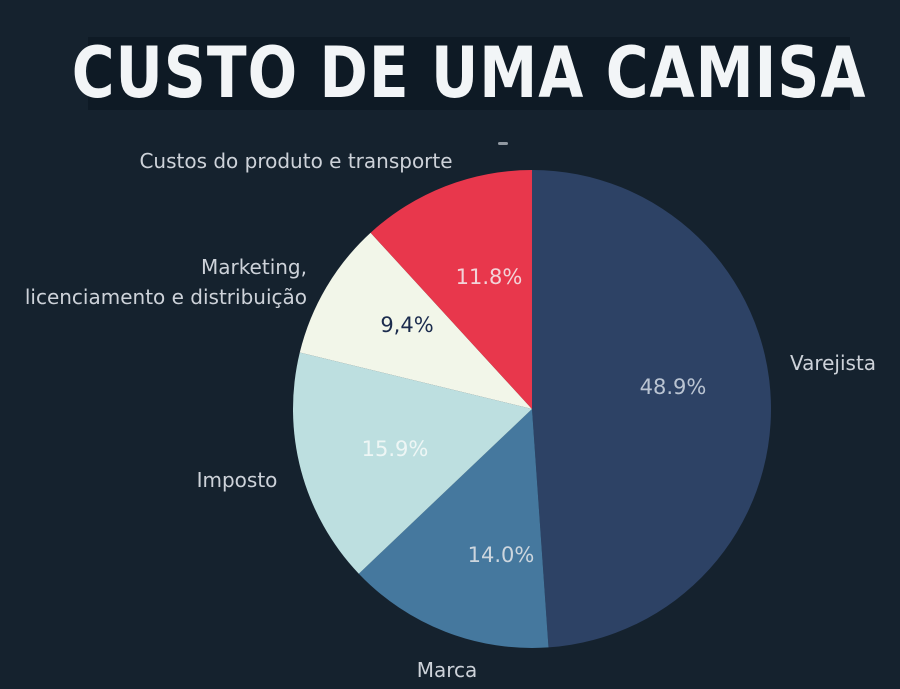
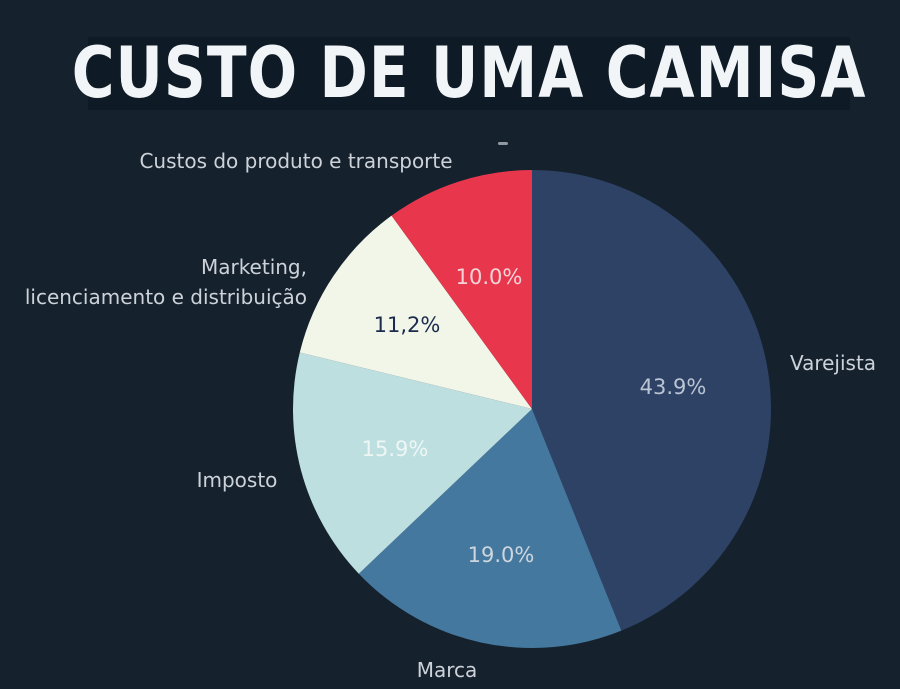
Varejista: 48.9% -> 43.9%
Marca: 14.0% -> 19.0%
Marketing, licenciamento e distribuição: 9,4% -> 11,2%
Custos do produto e transporte: 11.8% -> 10.0%
